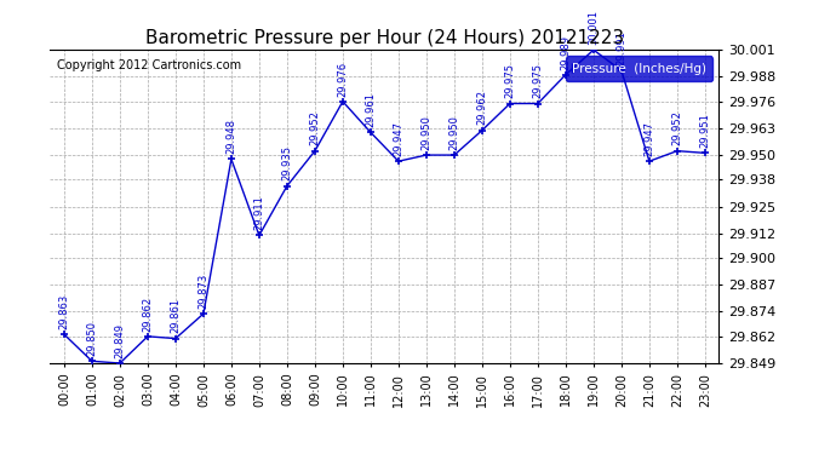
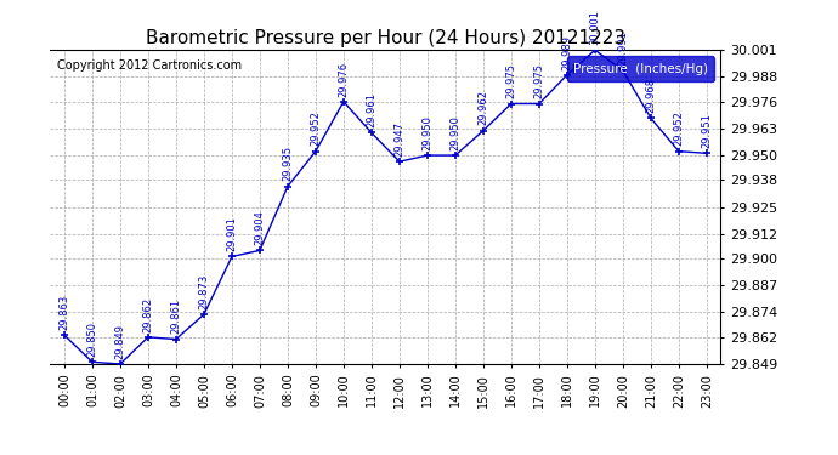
06:00: 29.948 -> 29.901
07:00: 29.911 -> 29.904
21:00: 29.947 -> 29.968
